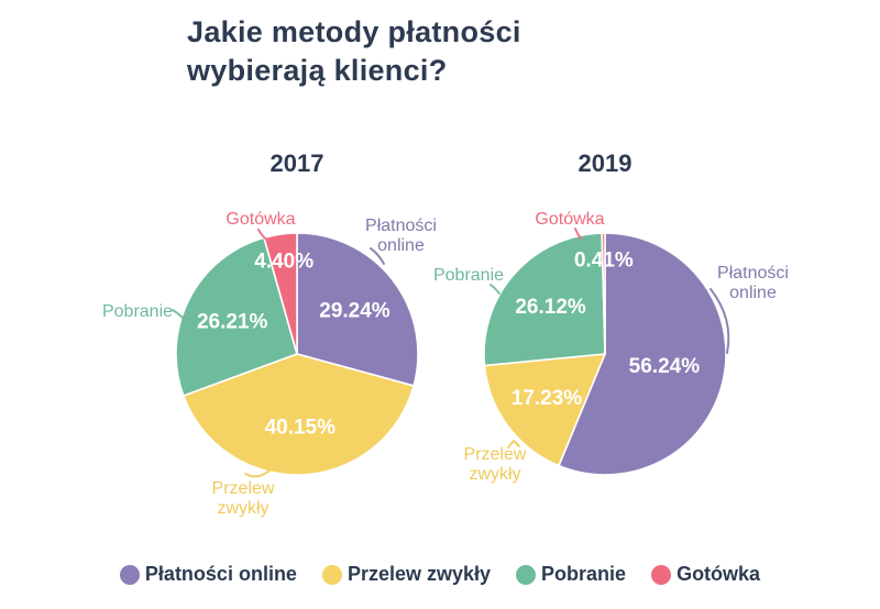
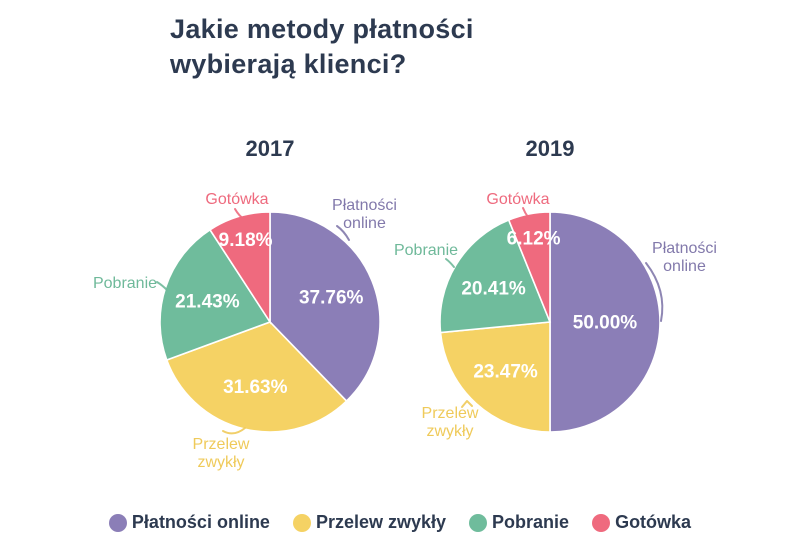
2017/Płatności online: 29.24% -> 37.76%
2017/Przelew zwykły: 40.15% -> 31.63%
2017/Pobranie: 26.21% -> 21.43%
2017/Gotówka: 4.40% -> 9.18%
2019/Płatności online: 56.24% -> 50.00%
2019/Przelew zwykły: 17.23% -> 23.47%
2019/Pobranie: 26.12% -> 20.41%
2019/Gotówka: 0.41% -> 6.12%
